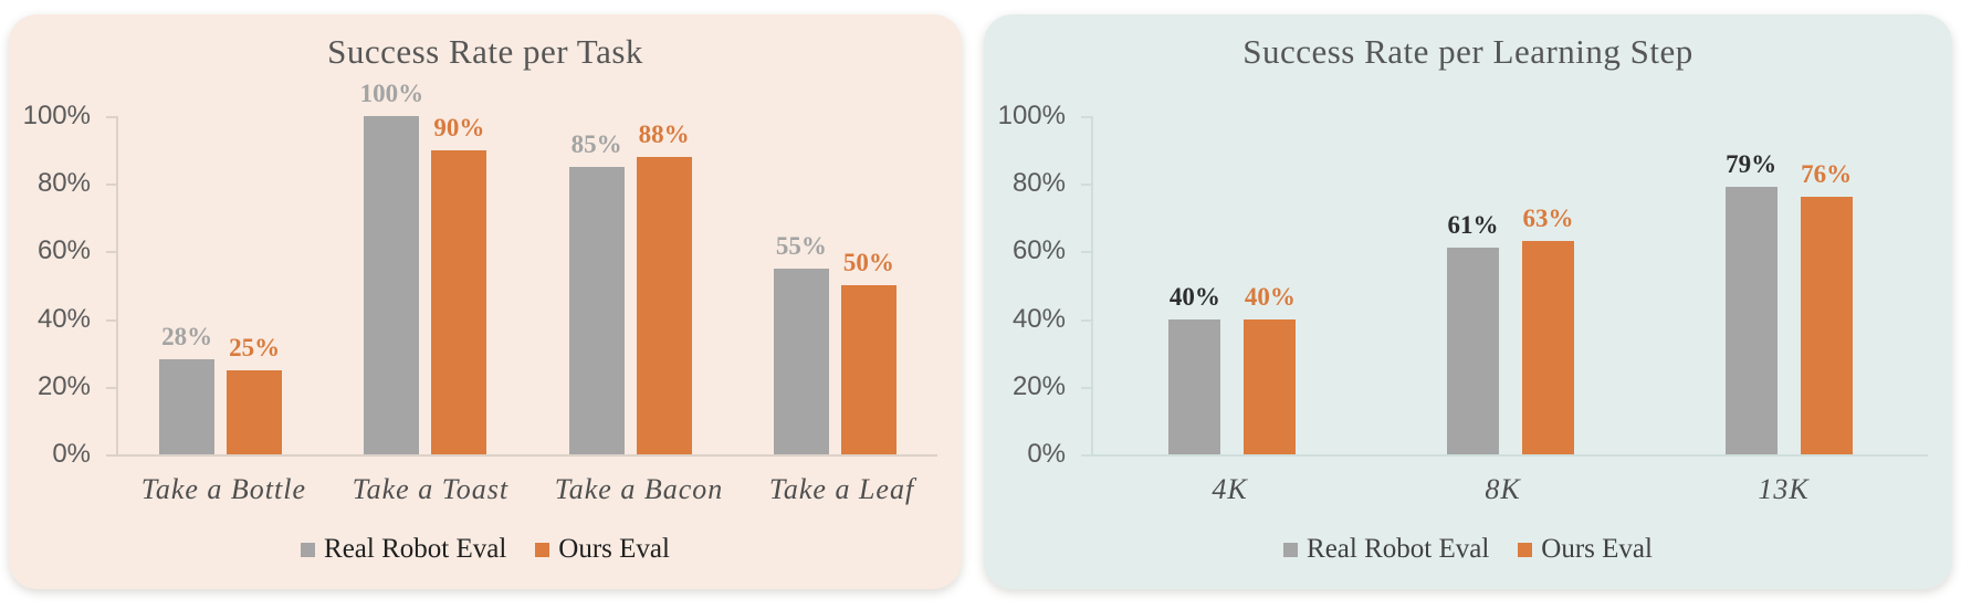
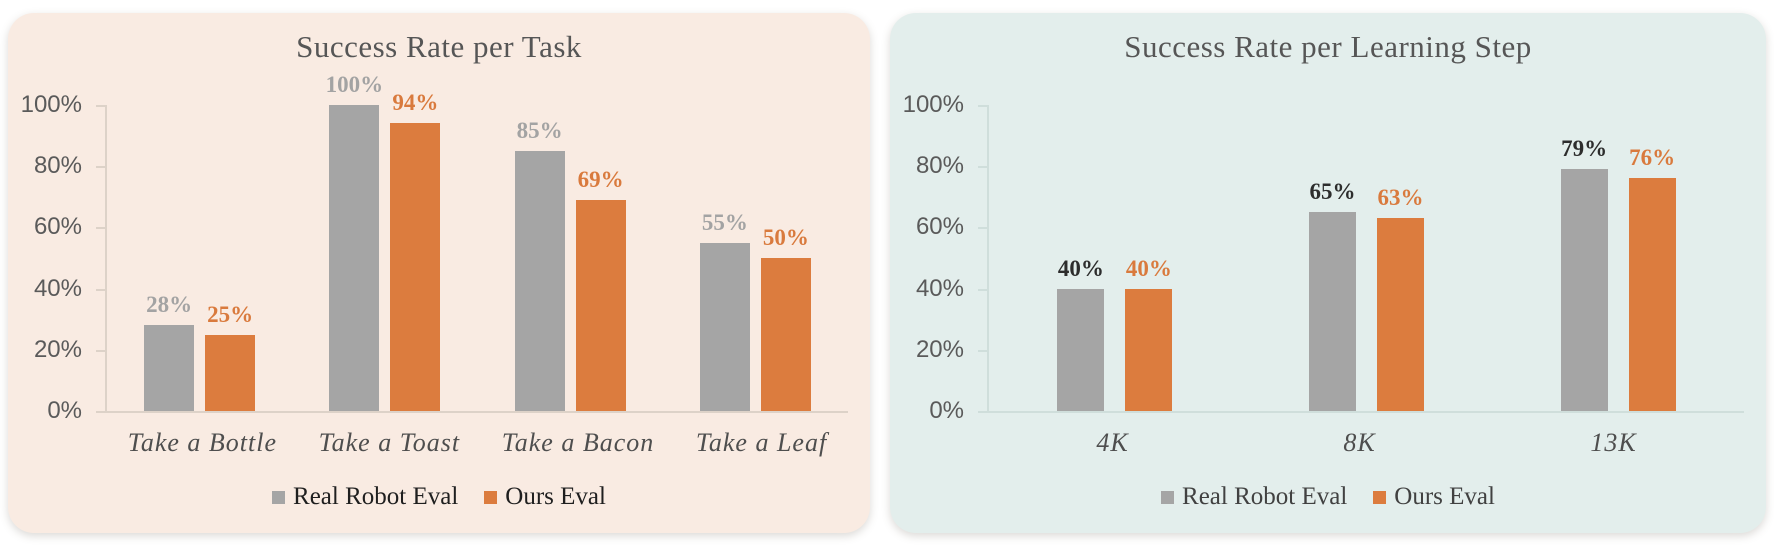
Success Rate per Task/Ours Eval/Take a Toast: 90% -> 94%
Success Rate per Task/Ours Eval/Take a Bacon: 88% -> 69%
Success Rate per Learning Step/Real Robot Eval/8K: 61% -> 65%
